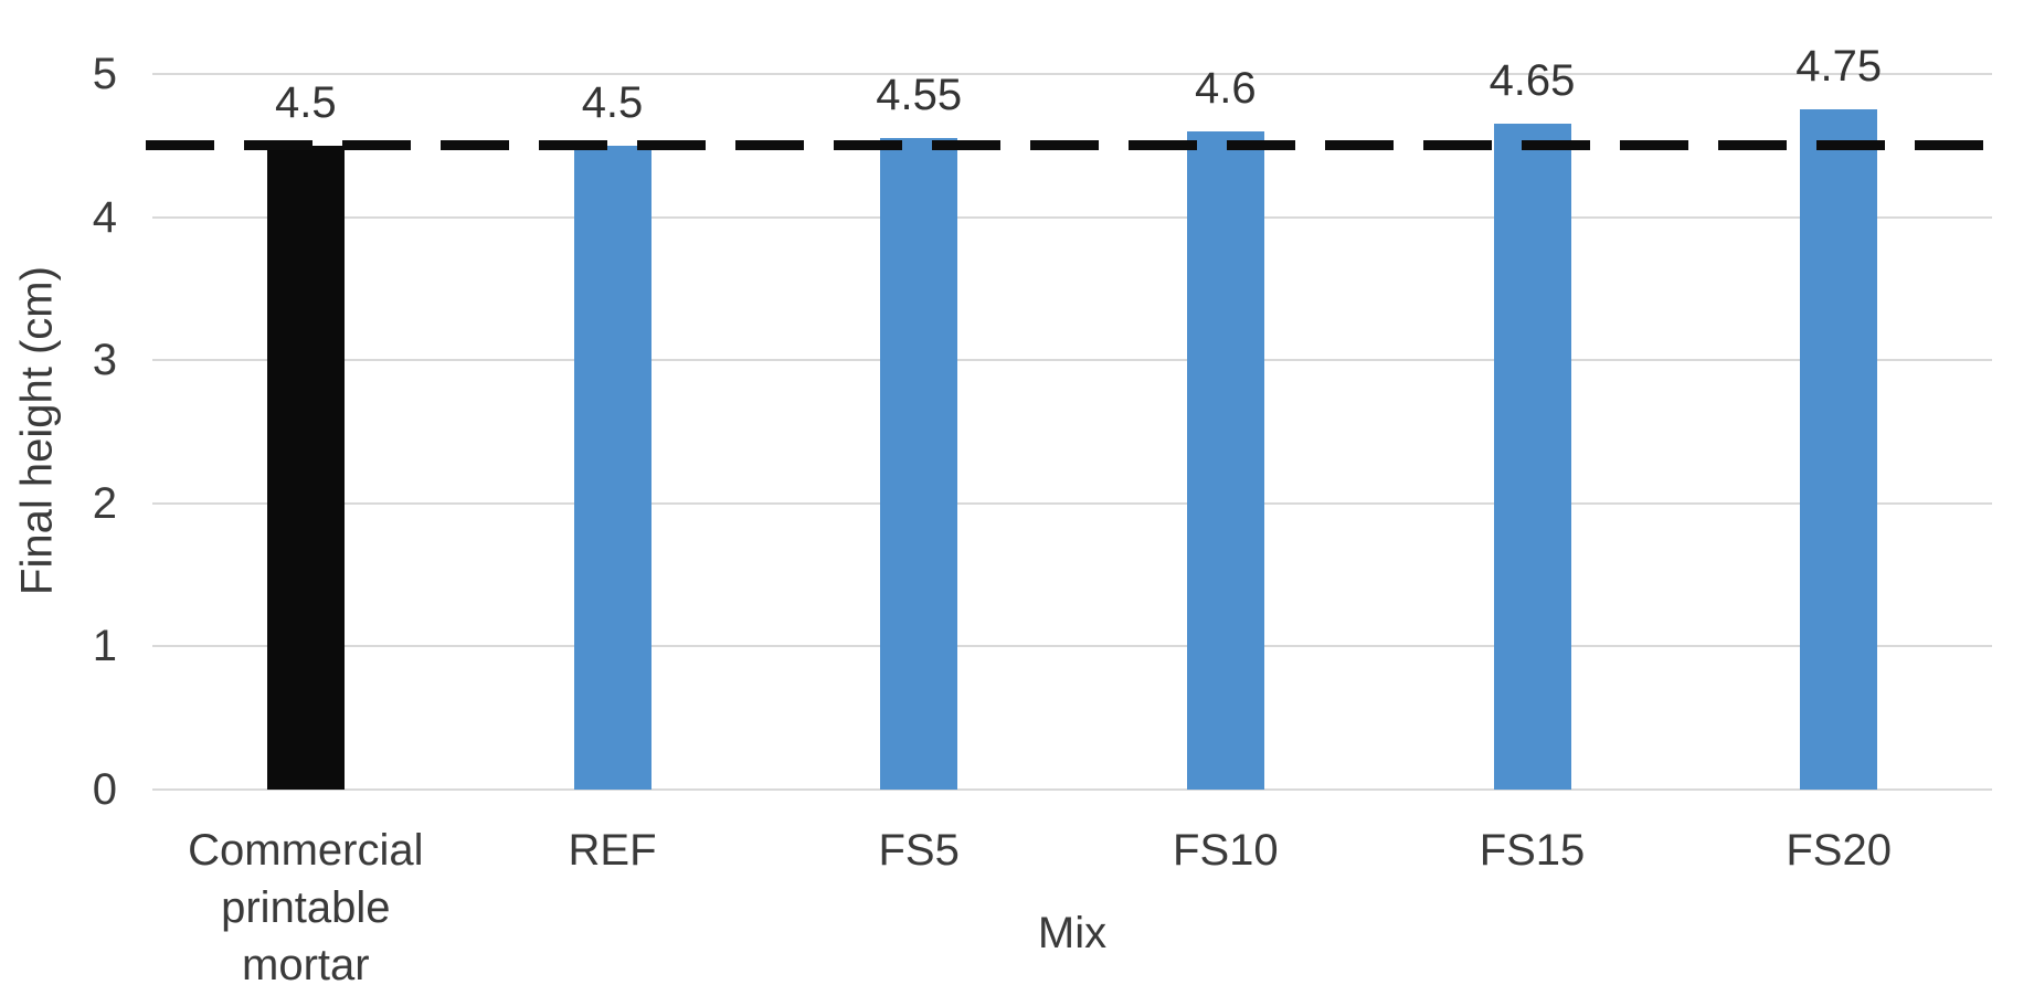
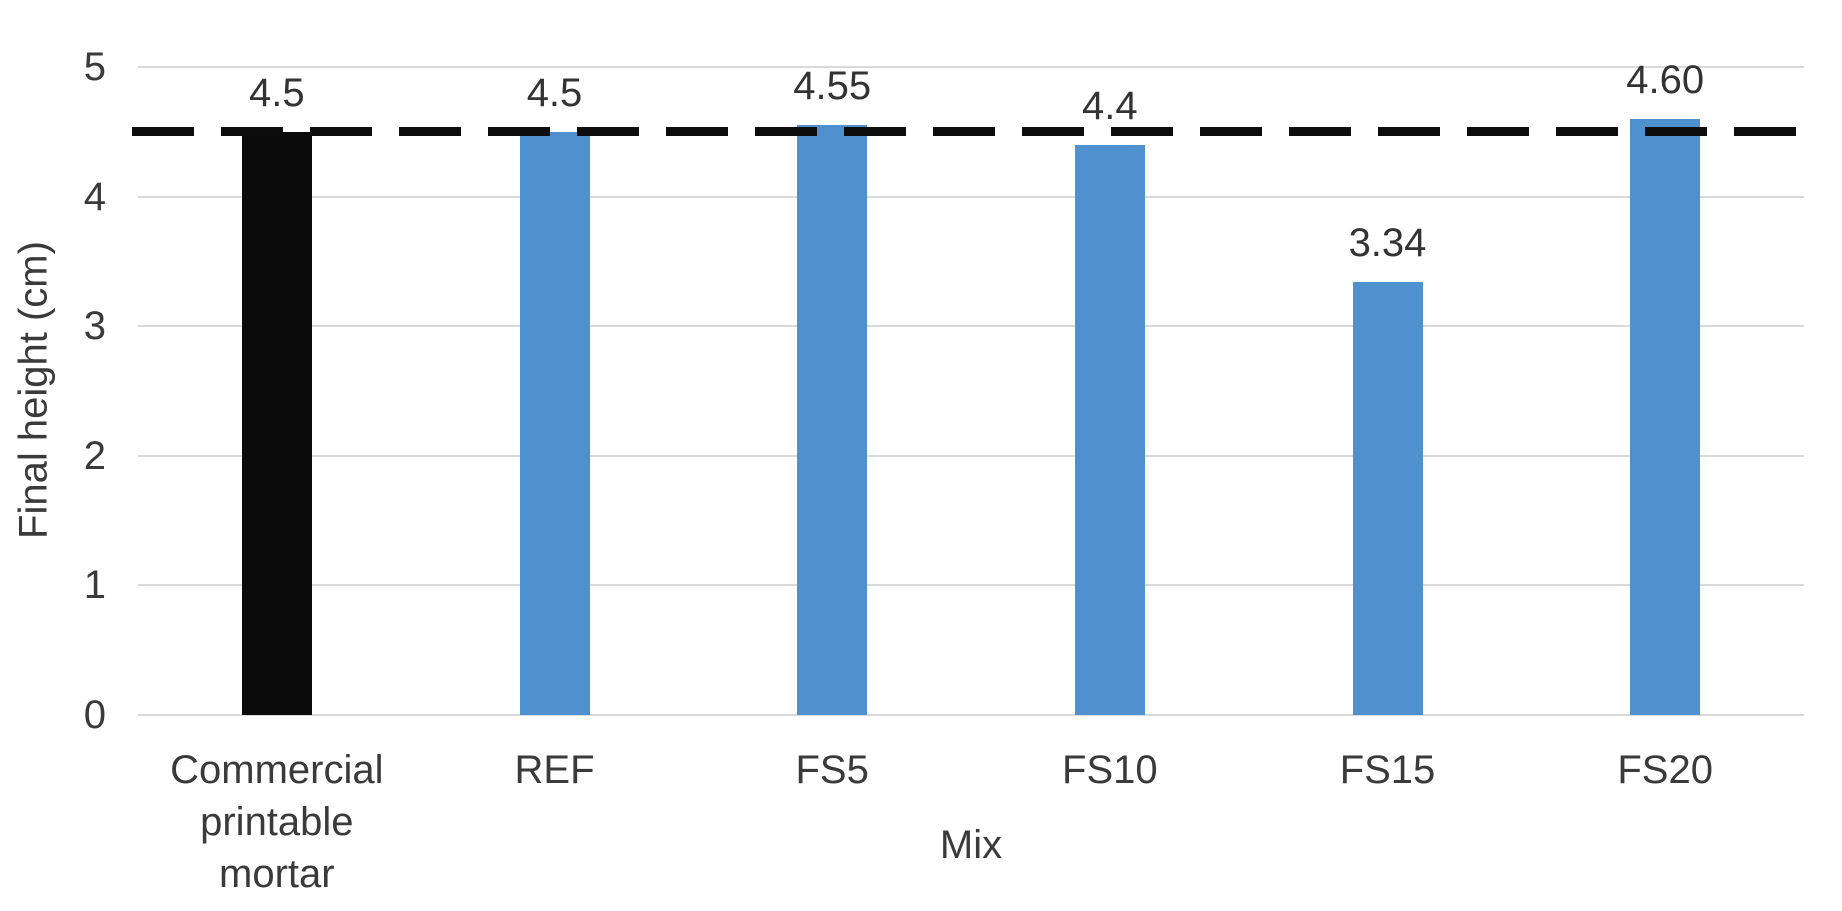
FS10: 4.6 -> 4.4
FS15: 4.65 -> 3.34
FS20: 4.75 -> 4.60
